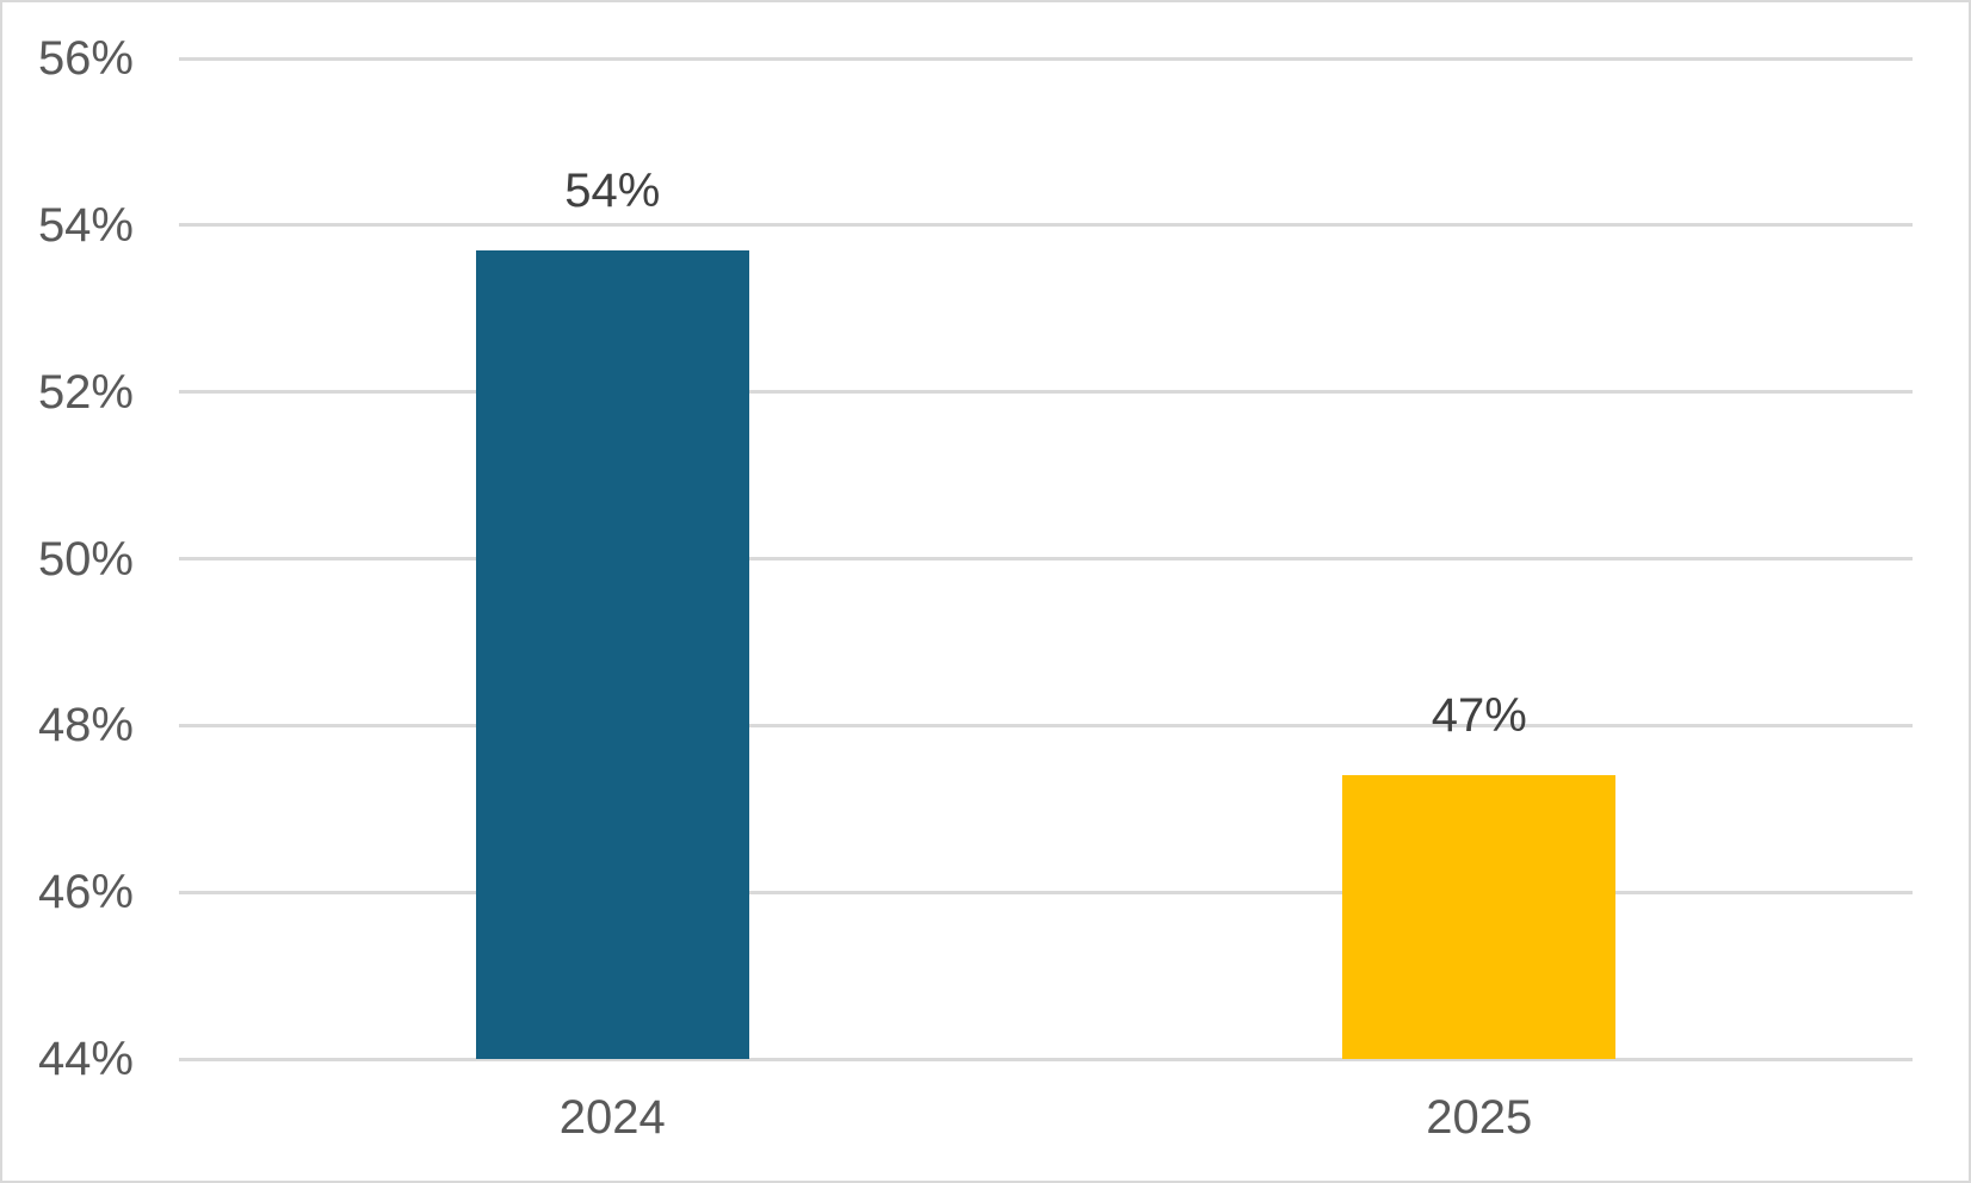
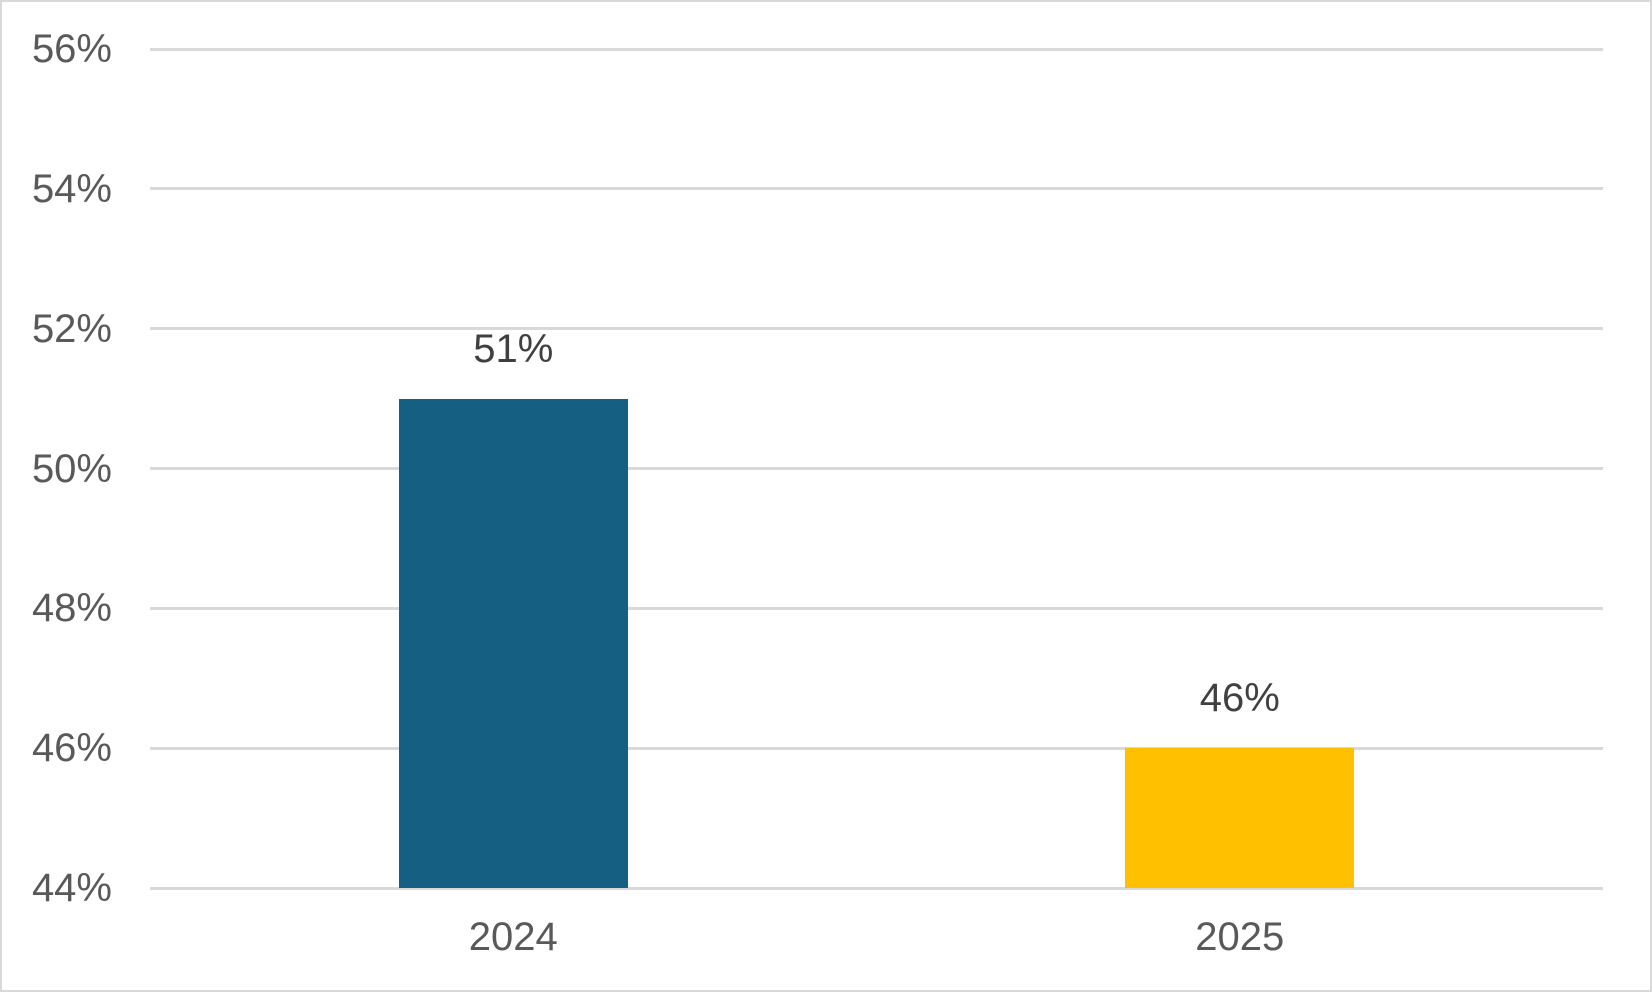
2024: 54% -> 51%
2025: 47% -> 46%
